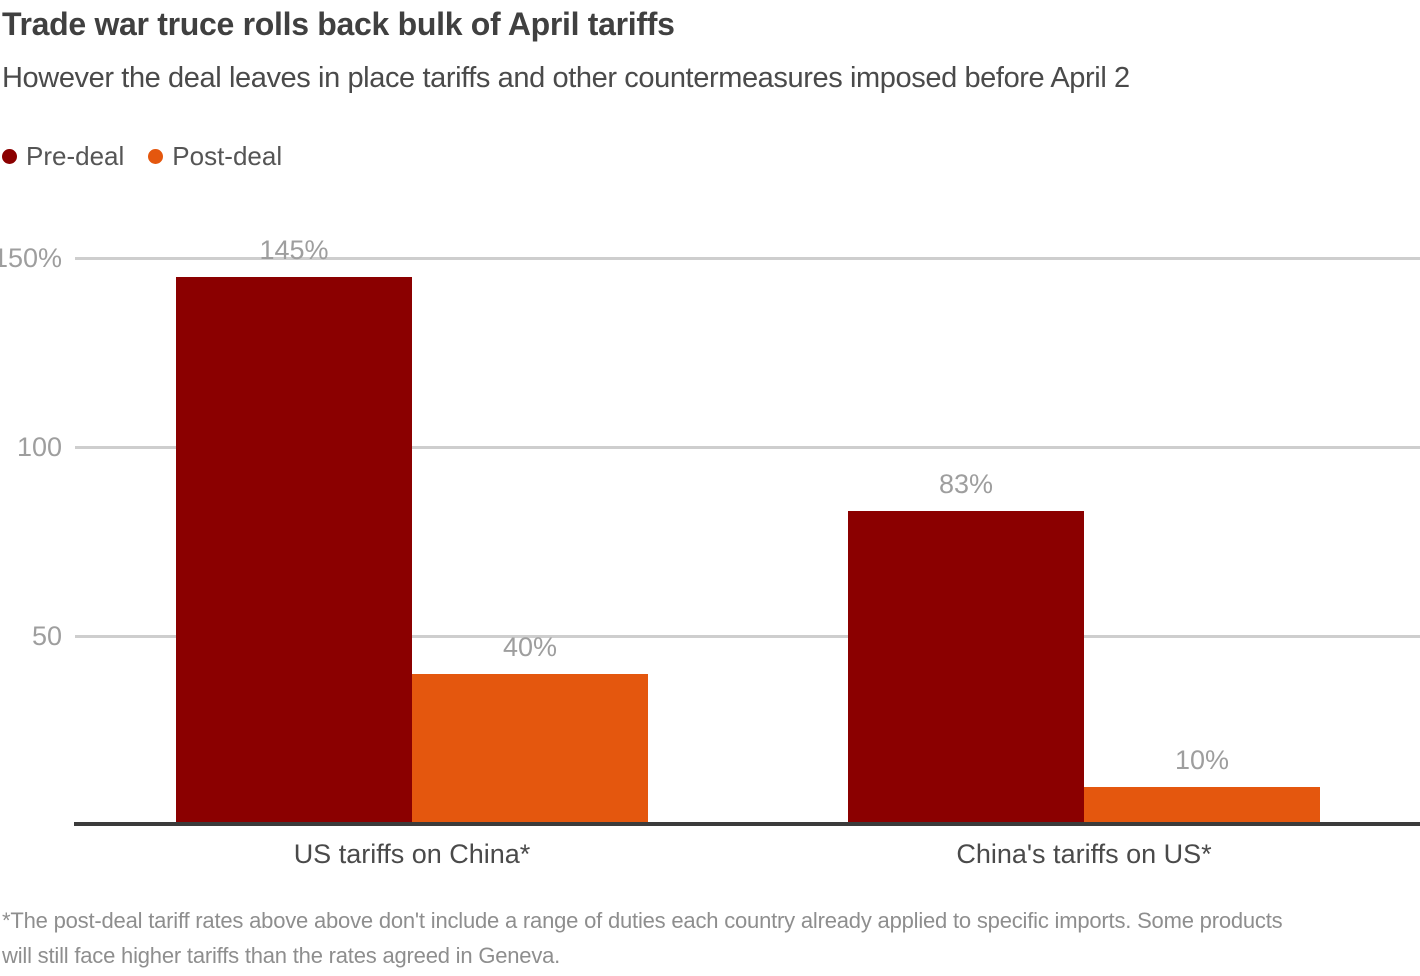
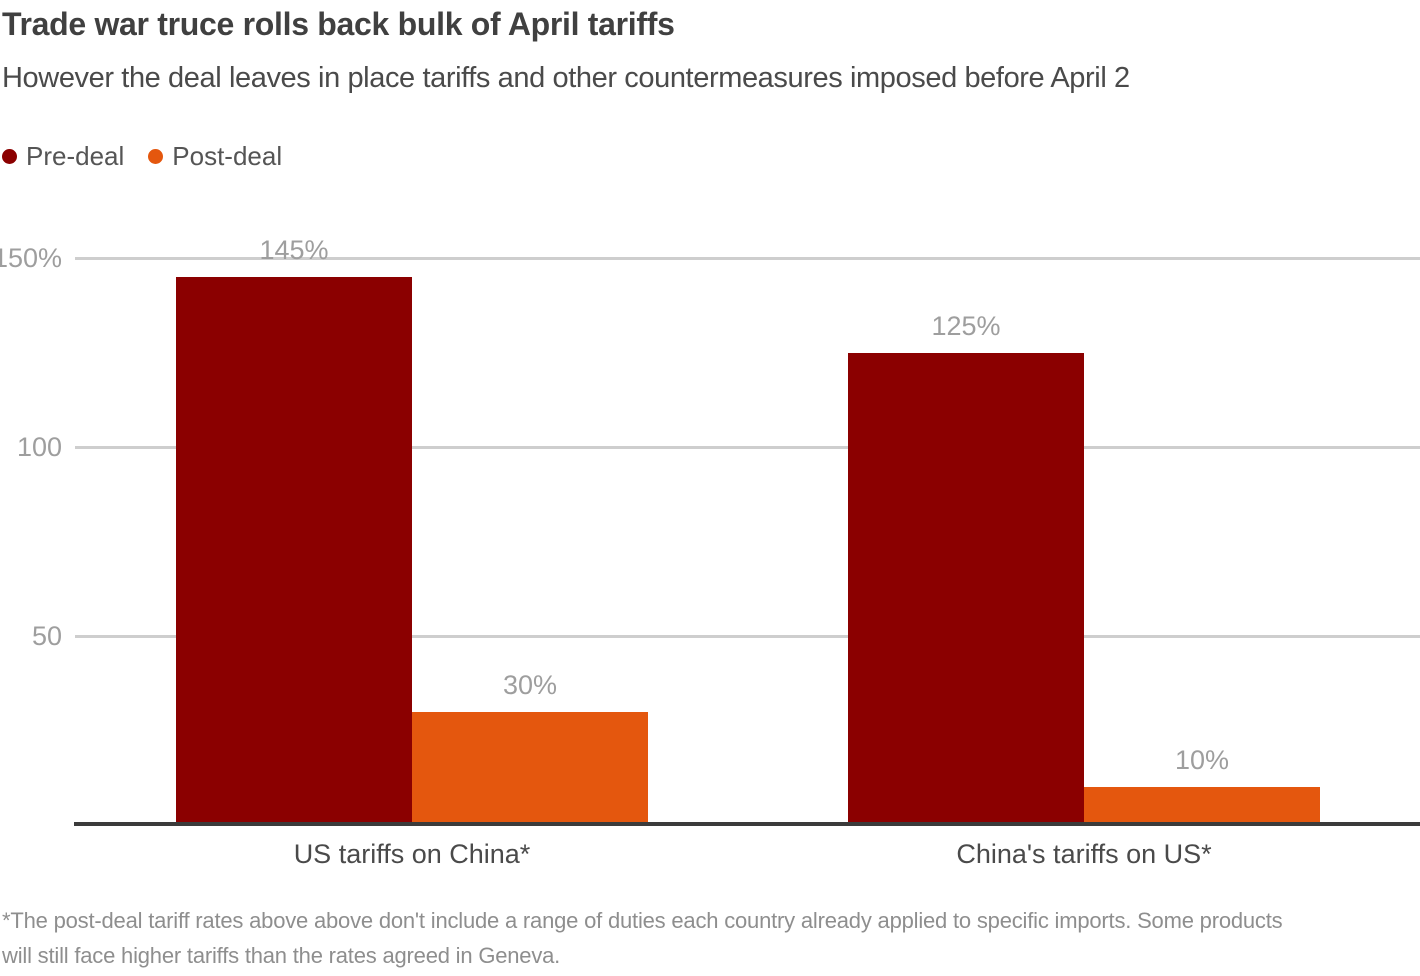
Post-deal/US tariffs on China*: 40% -> 30%
Pre-deal/China's tariffs on US*: 83% -> 125%
